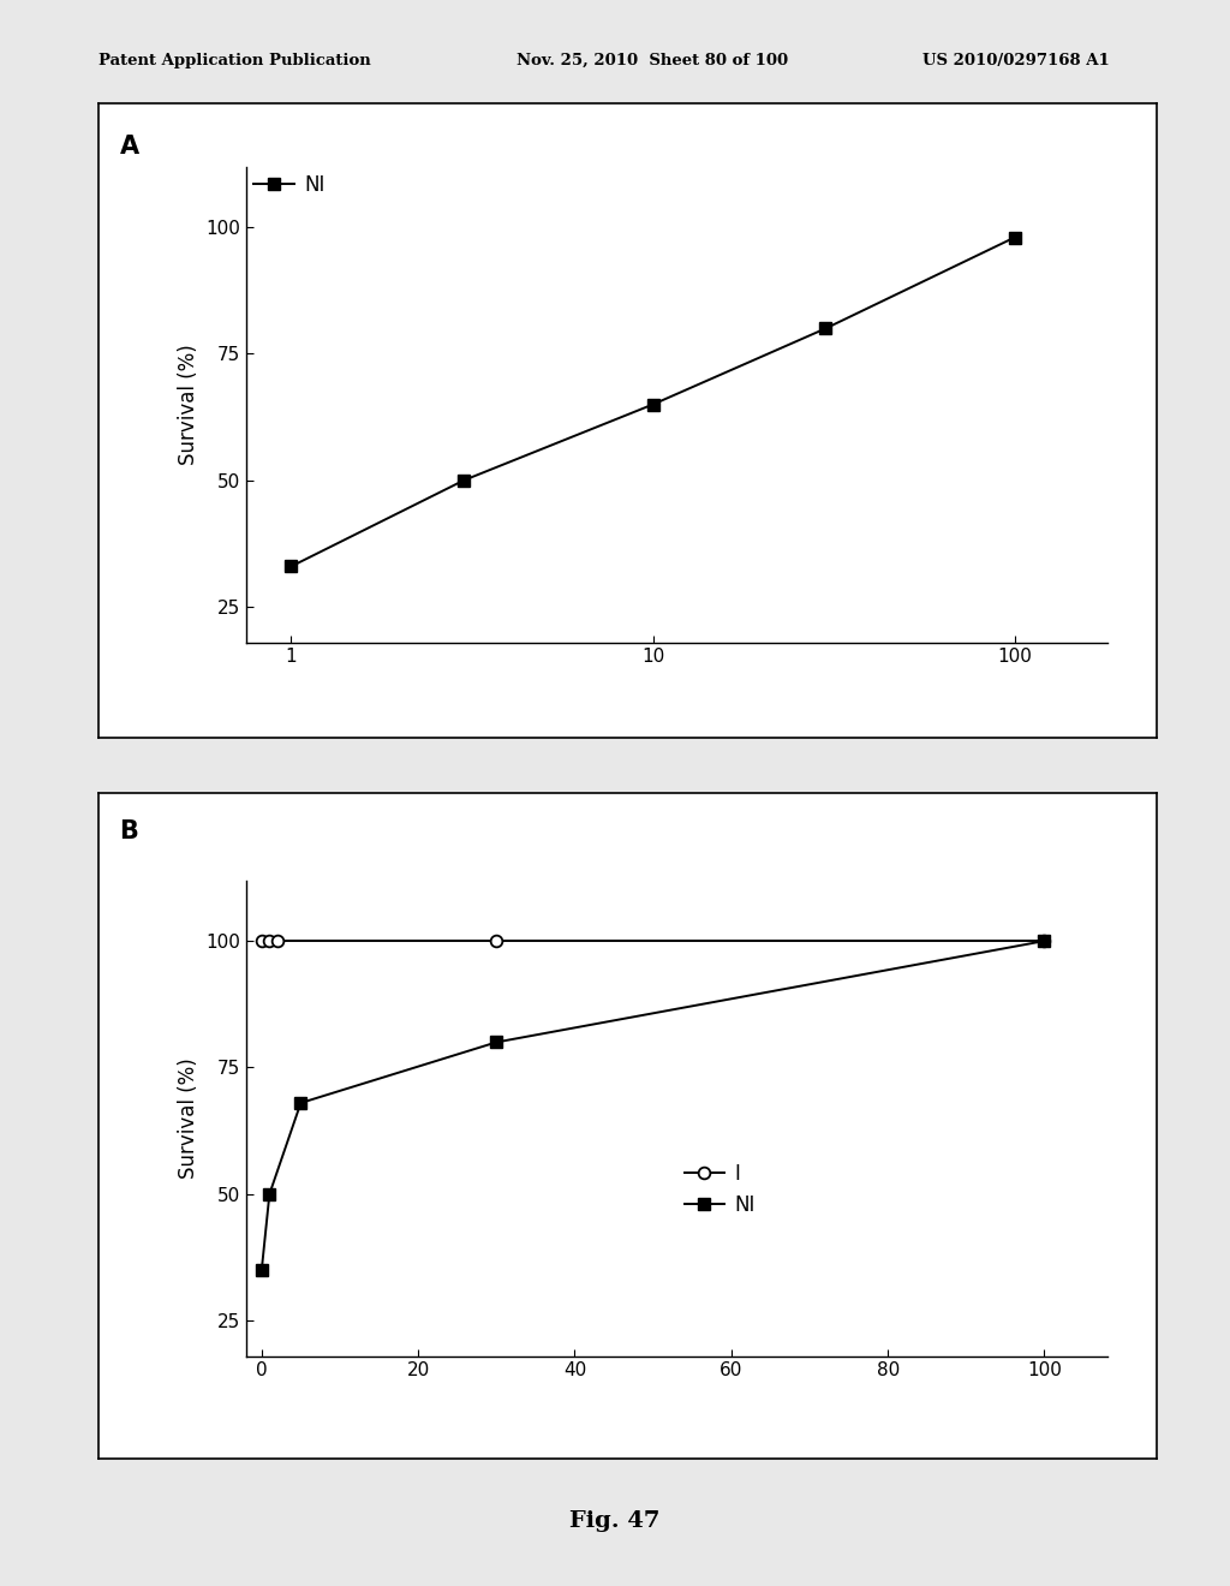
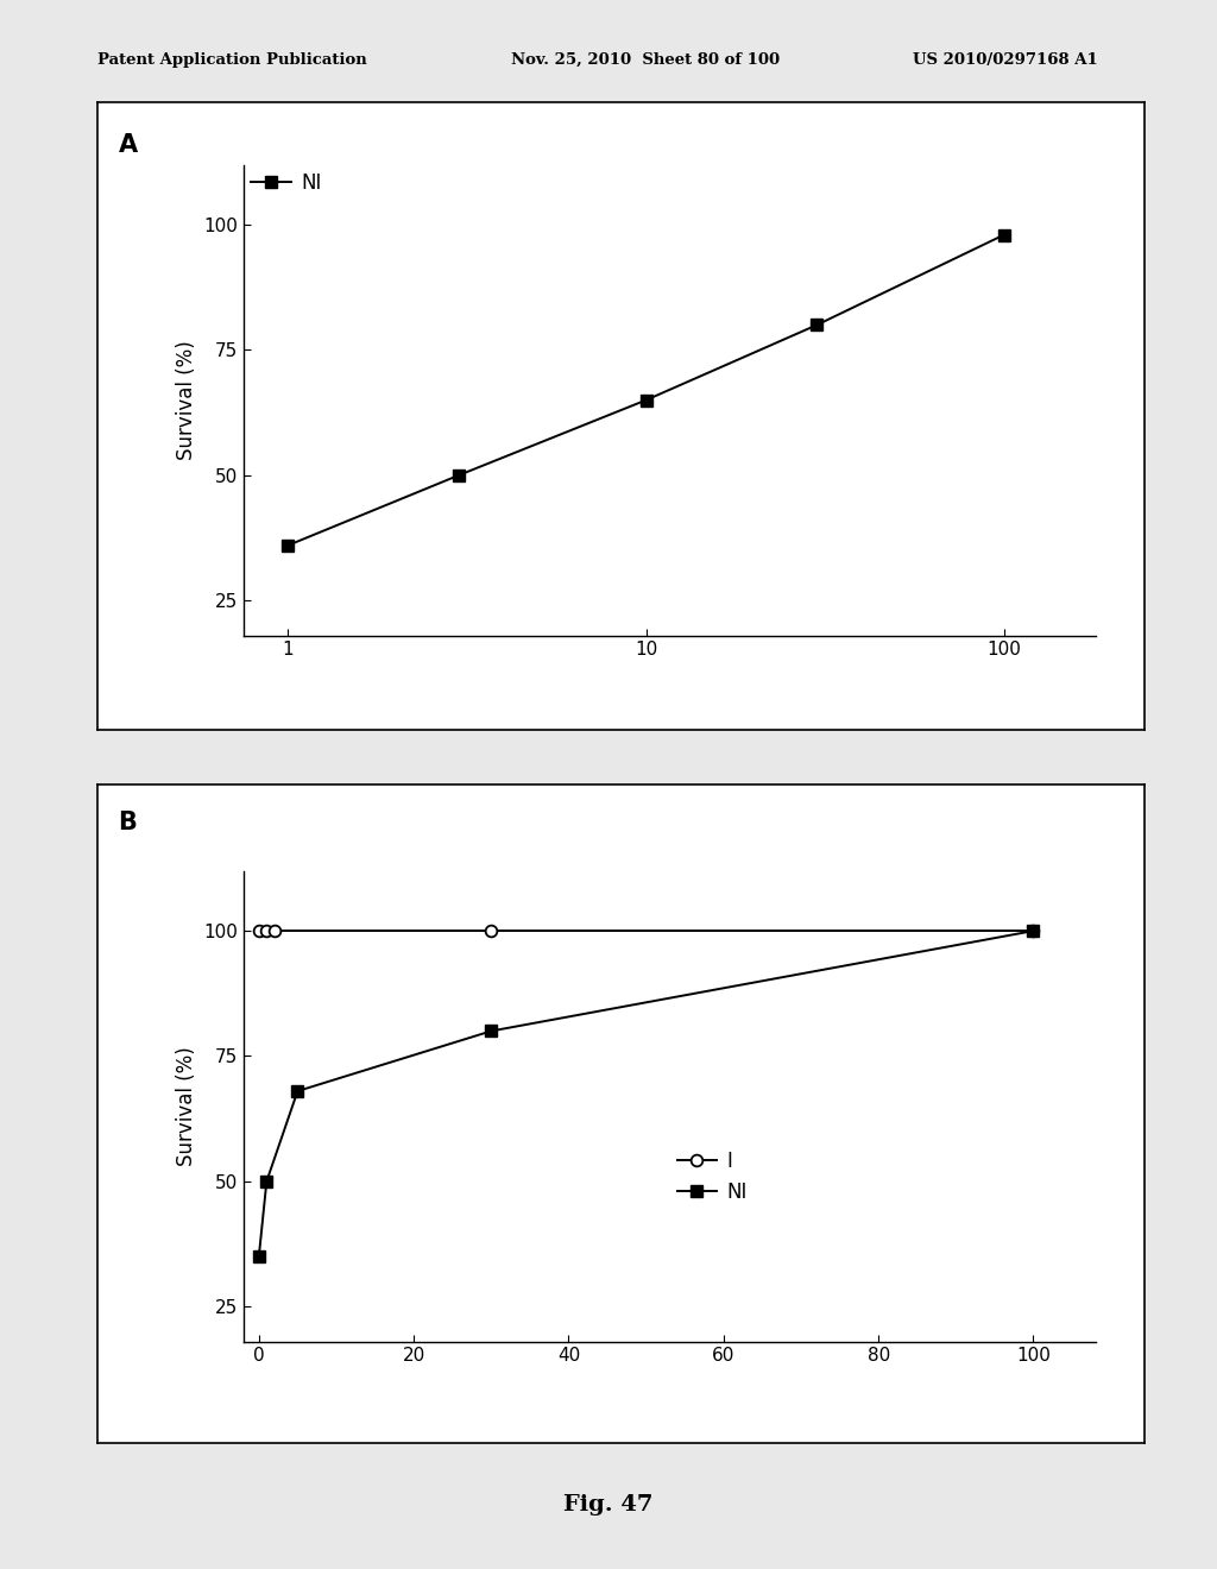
1: 33 -> 36
